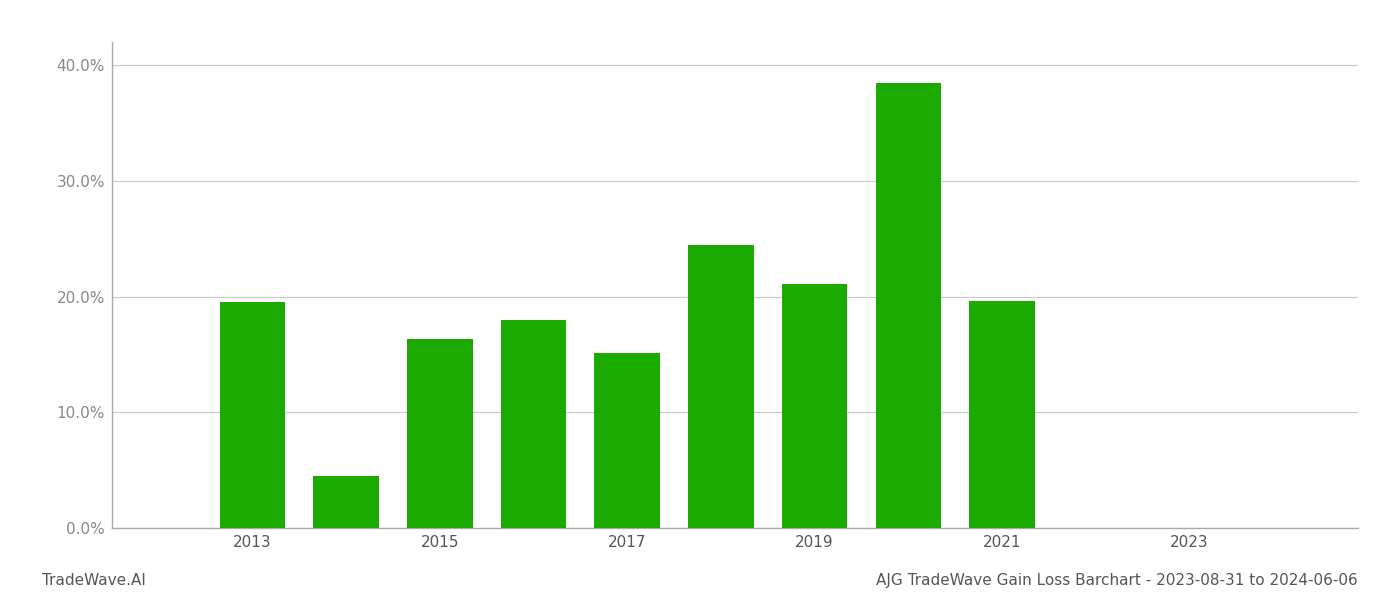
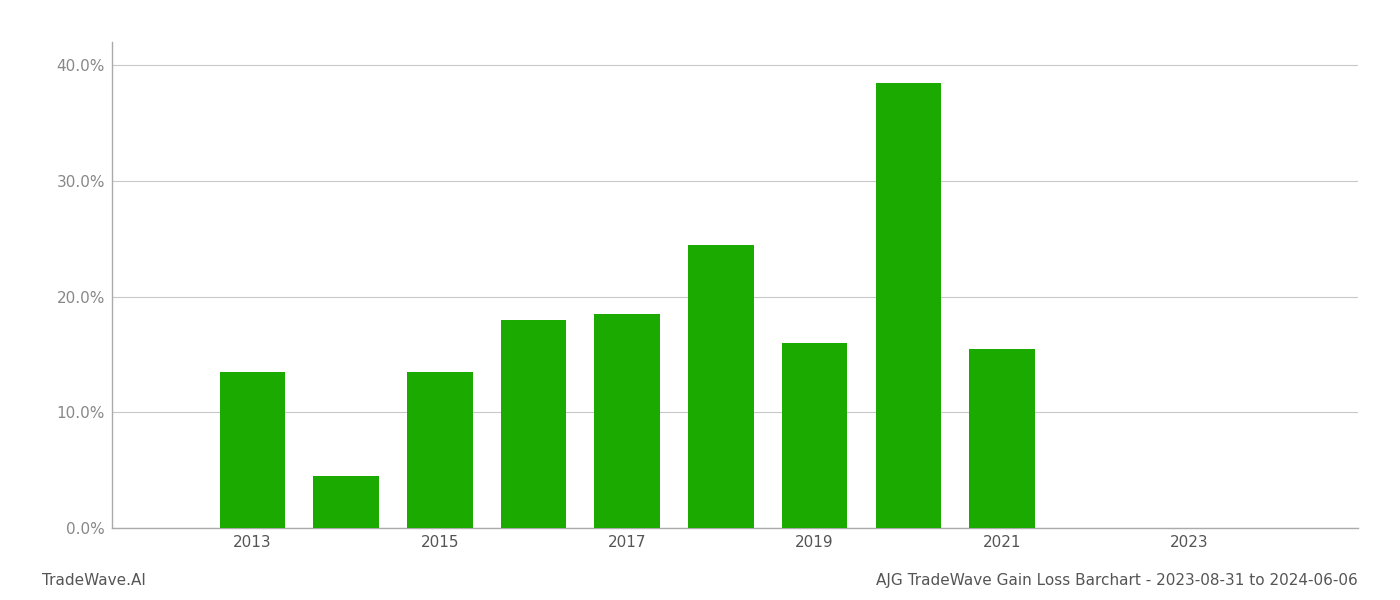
2013: 19.5% -> 13.5%
2015: 16.3% -> 13.5%
2017: 15.1% -> 18.5%
2019: 21.1% -> 16.0%
2021: 19.6% -> 15.5%
